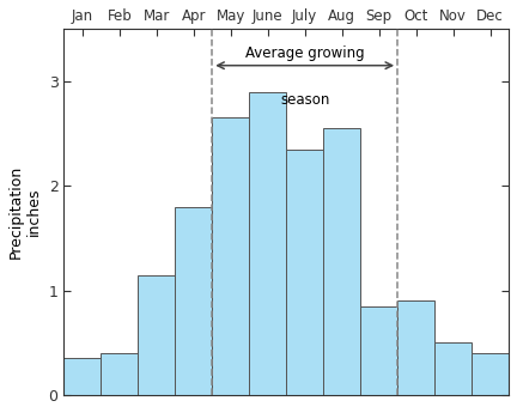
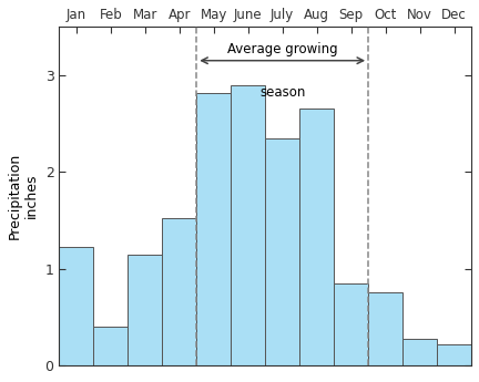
Jan: 0.35 -> 1.22
Apr: 1.80 -> 1.52
May: 2.65 -> 2.82
Aug: 2.55 -> 2.66
Oct: 0.90 -> 0.76
Nov: 0.50 -> 0.28
Dec: 0.40 -> 0.22
